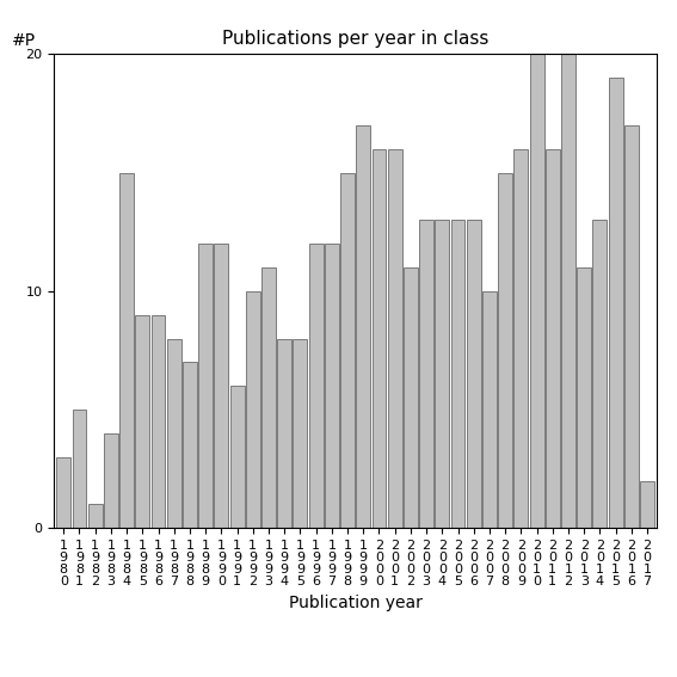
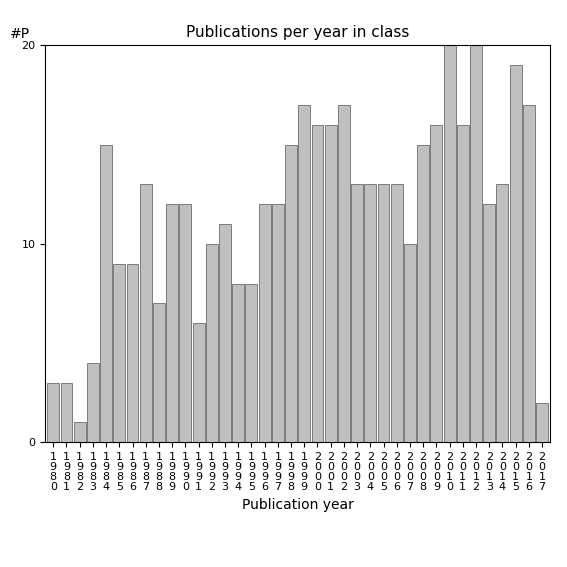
1 9 8 1: 5 -> 3
1 9 8 7: 8 -> 13
2 0 0 2: 11 -> 17
2 0 1 3: 11 -> 12
